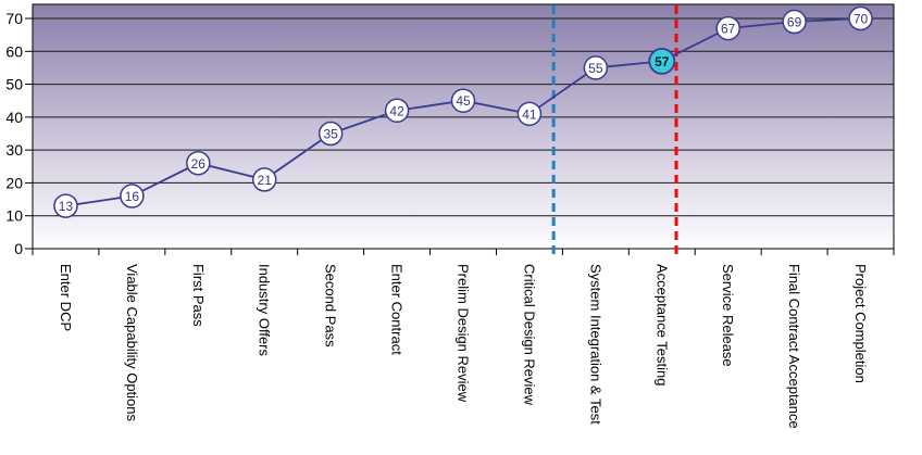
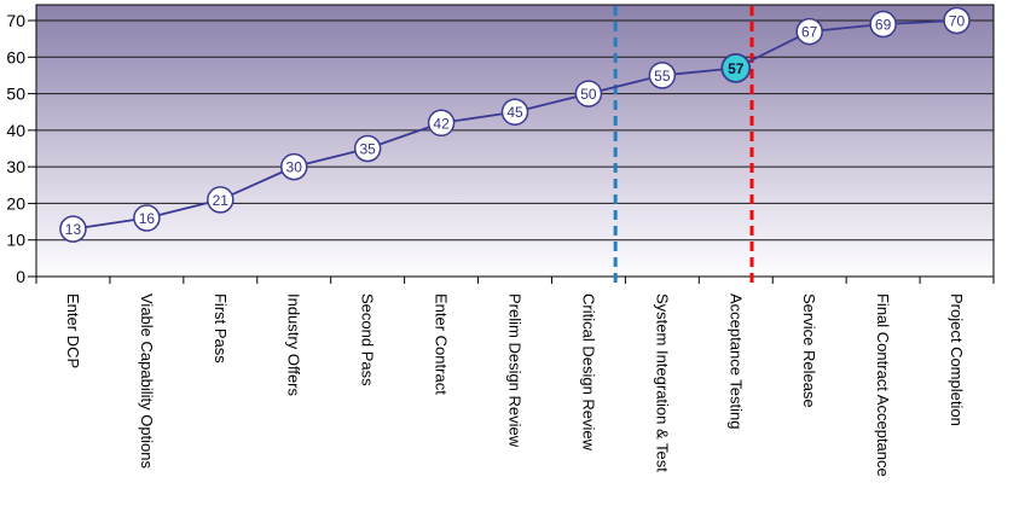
First Pass: 26 -> 21
Industry Offers: 21 -> 30
Critical Design Review: 41 -> 50
